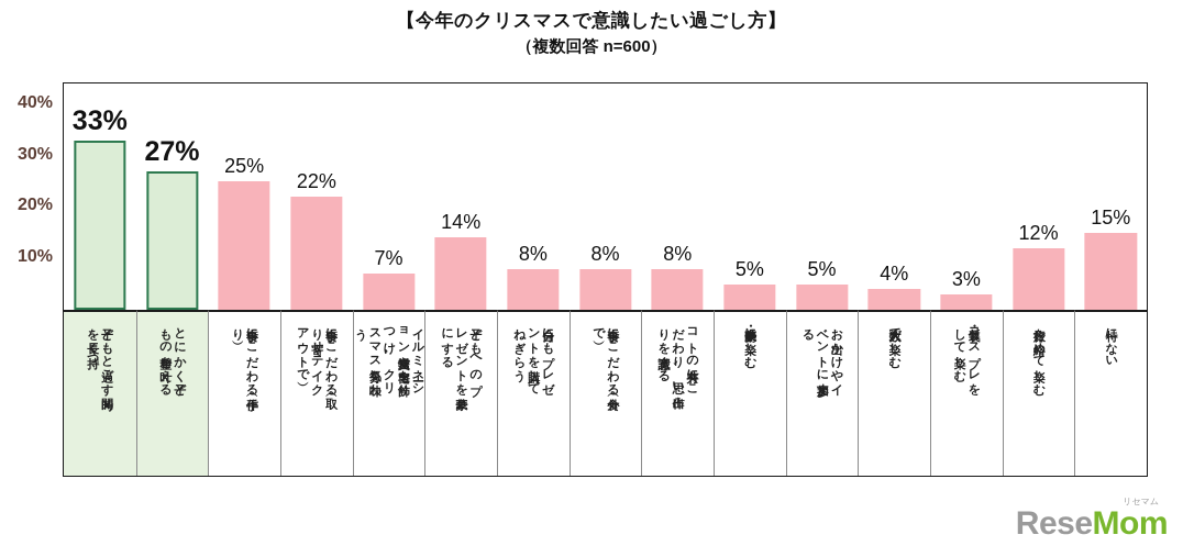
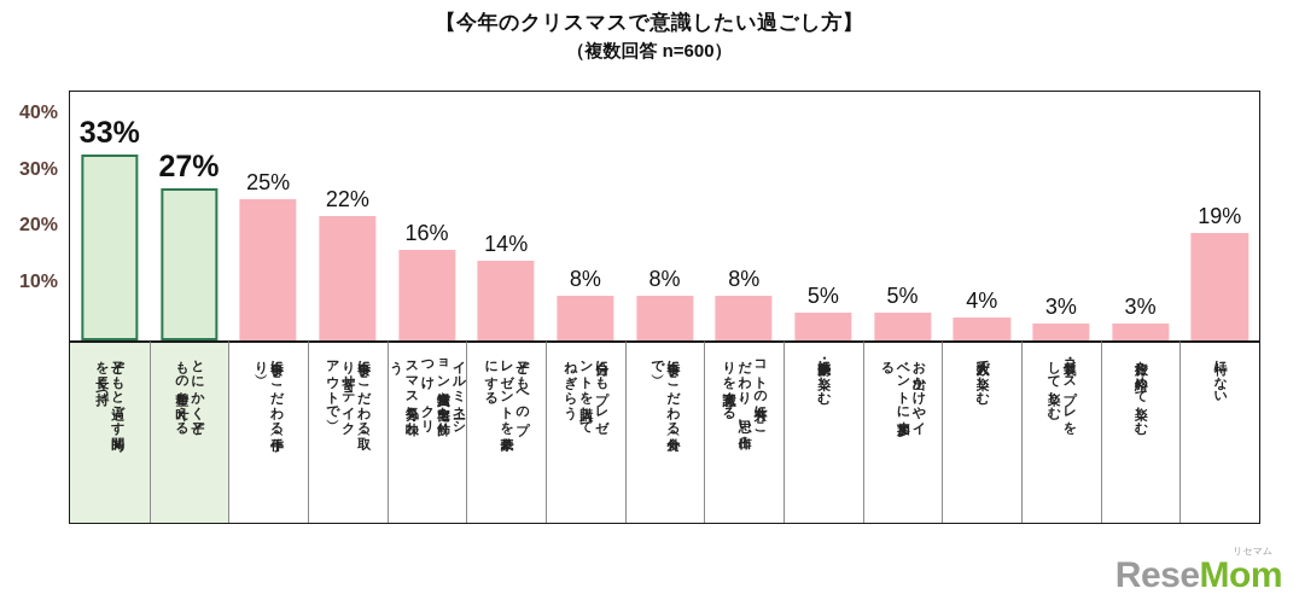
イルミネーション鑑賞や自宅を飾りつけ、クリスマス気分を味わう: 7% -> 16%
旅行を絡めて楽しむ: 12% -> 3%
特にない: 15% -> 19%
